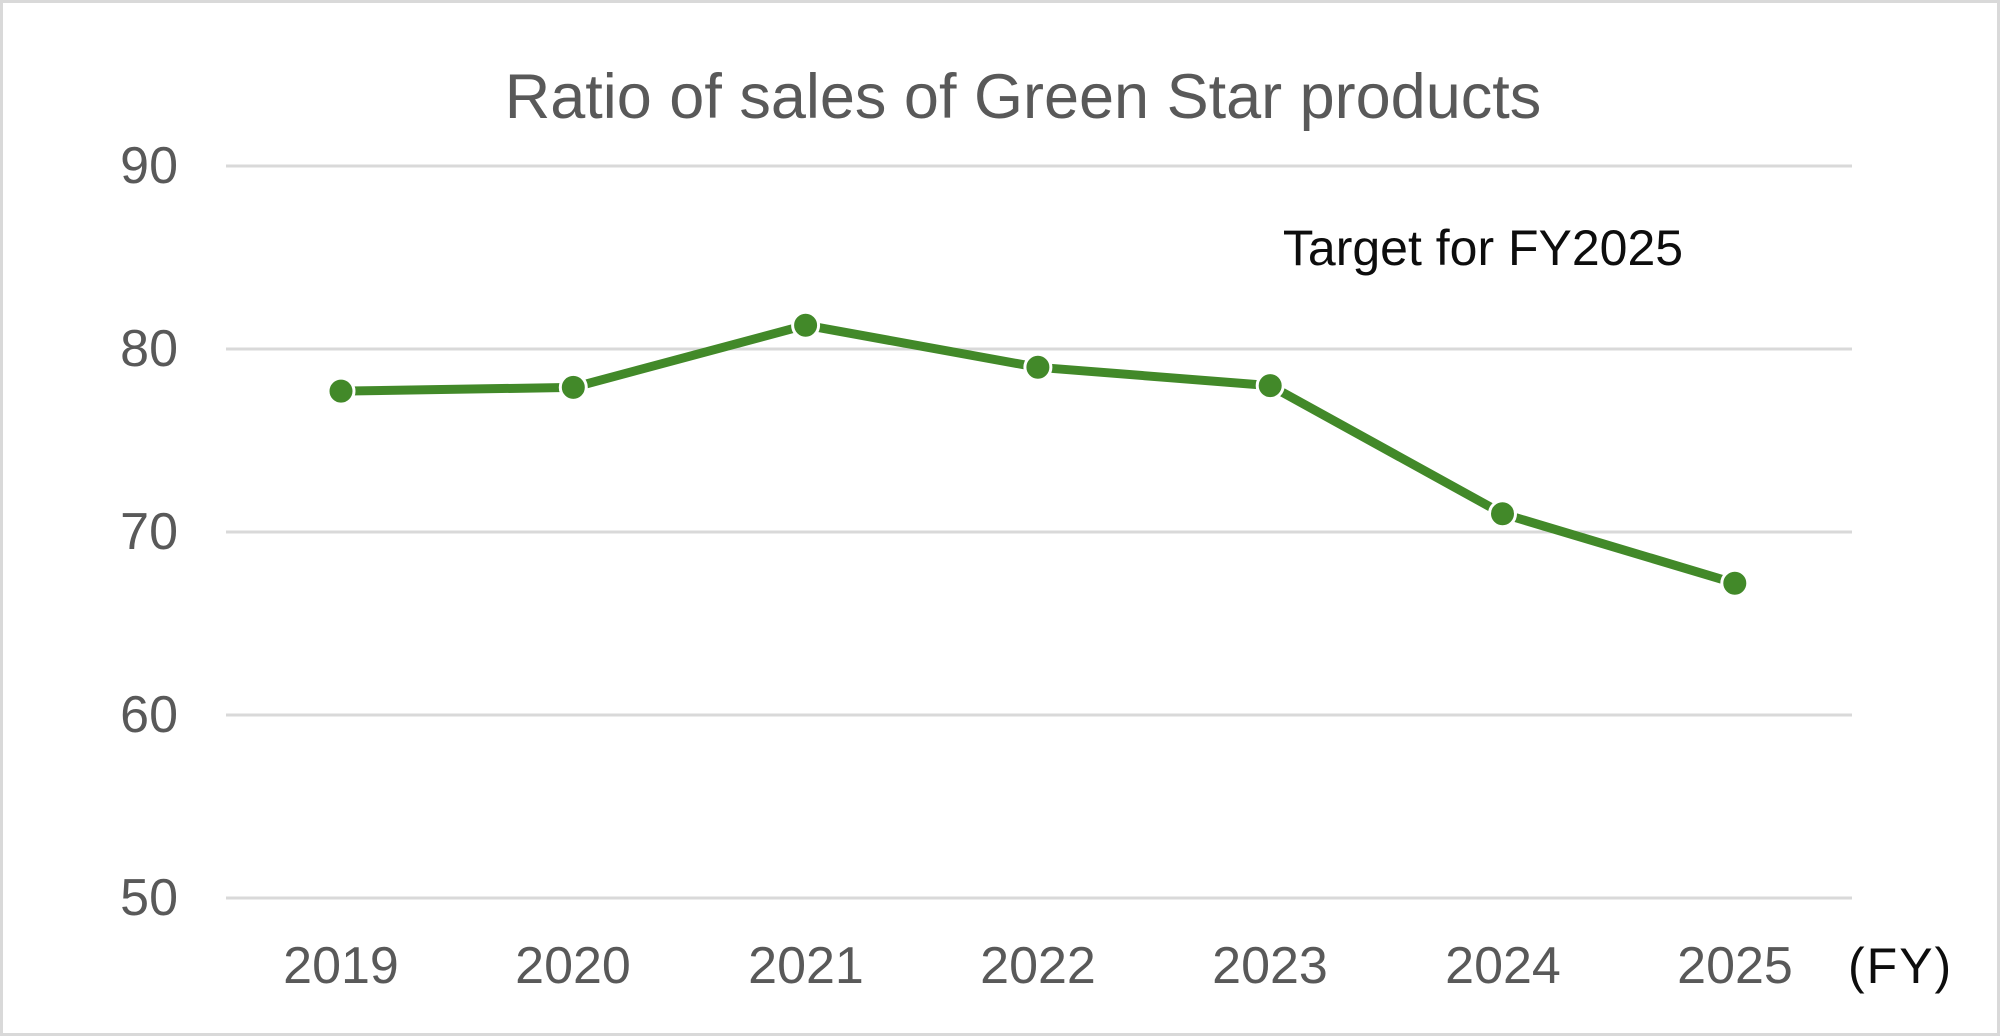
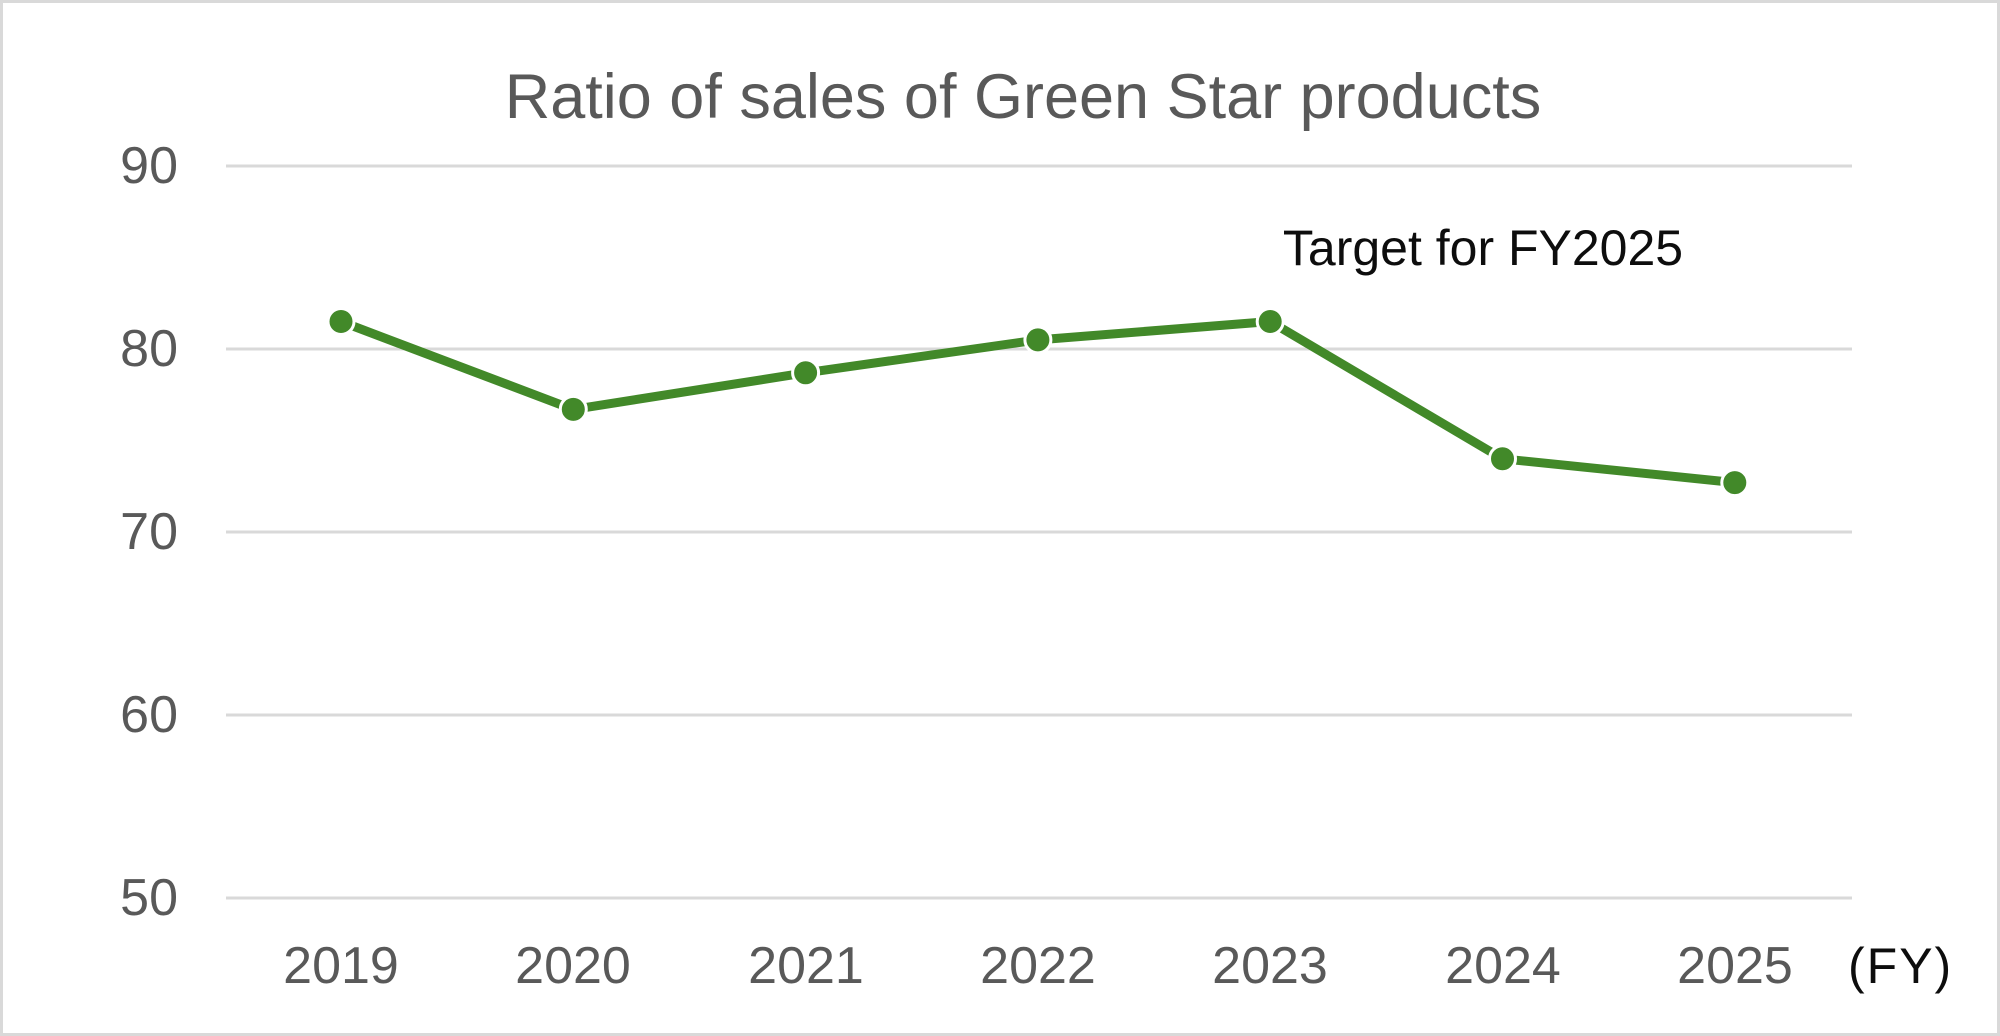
2019: 77.7 -> 81.5
2020: 77.9 -> 76.7
2021: 81.3 -> 78.7
2022: 79.0 -> 80.5
2023: 78.0 -> 81.5
2024: 71.0 -> 74.0
2025: 67.2 -> 72.7
